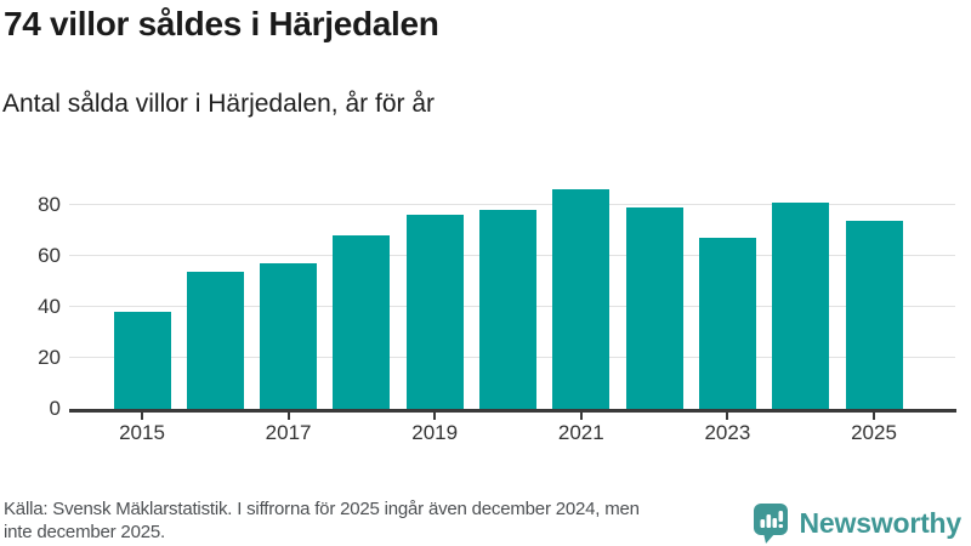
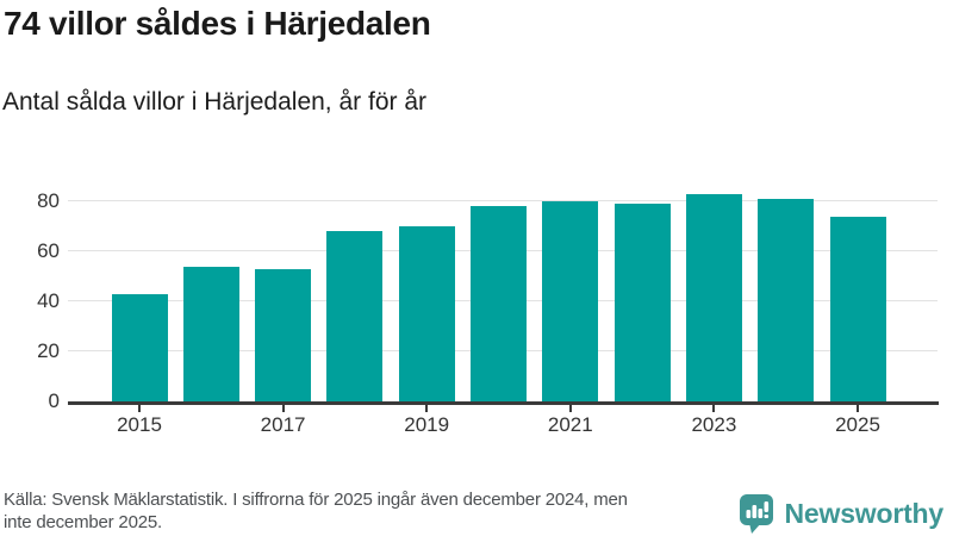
2015: 38 -> 43
2017: 57 -> 53
2019: 76 -> 70
2021: 86 -> 80
2023: 67 -> 83
